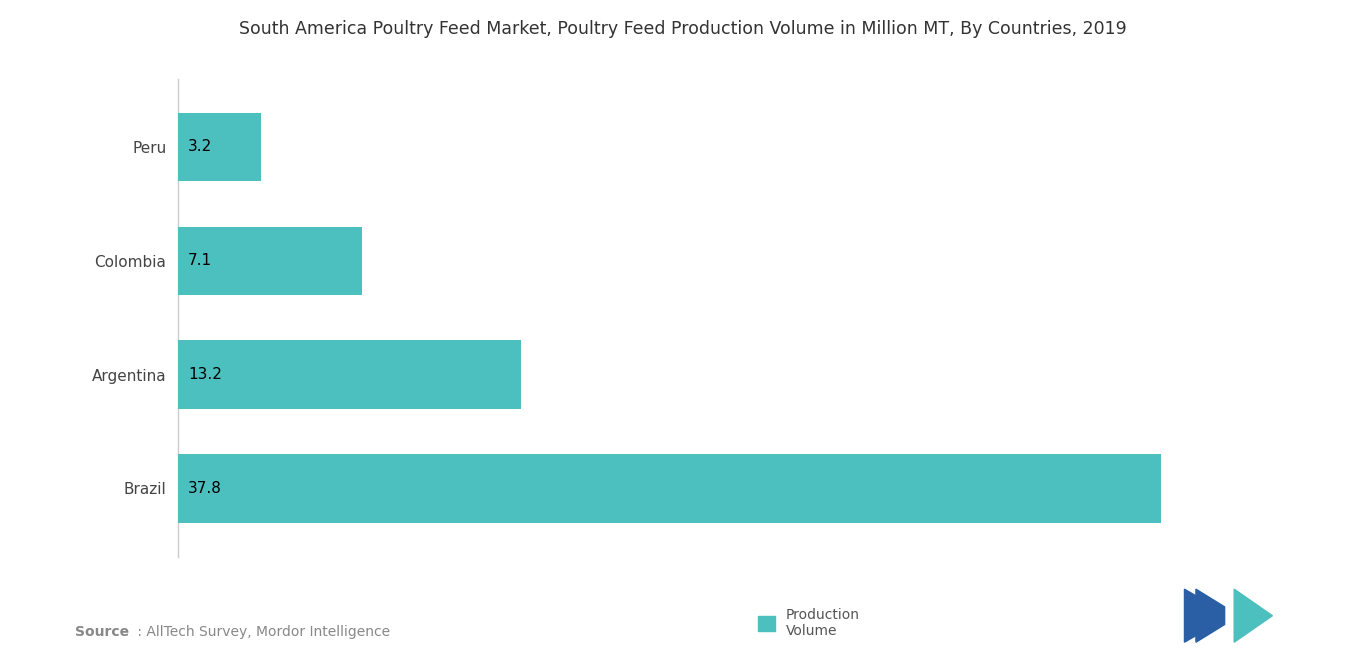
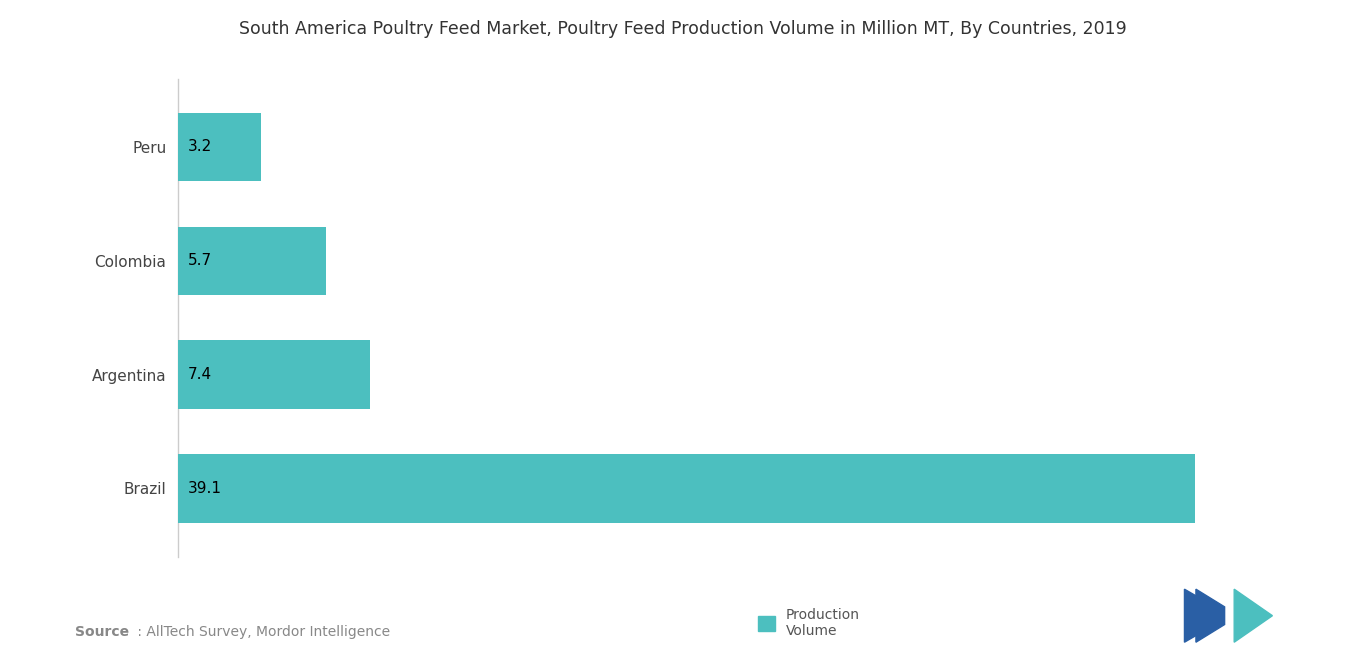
Colombia: 7.1 -> 5.7
Argentina: 13.2 -> 7.4
Brazil: 37.8 -> 39.1
